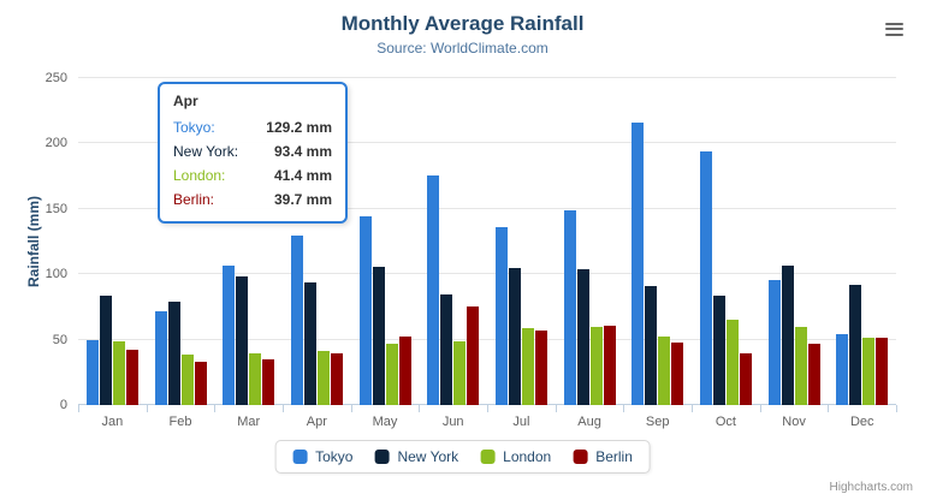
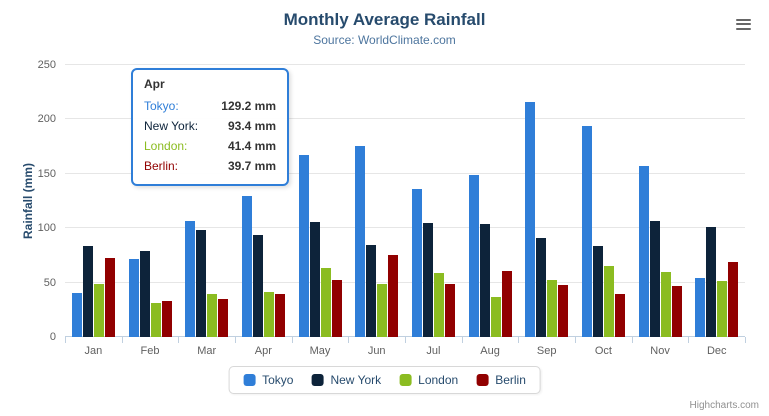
Tokyo/Jan: 50 -> 40
Berlin/Jan: 42 -> 73
London/Feb: 39 -> 31
Tokyo/May: 144 -> 167
London/May: 47 -> 63
Berlin/Jul: 57 -> 49
London/Aug: 60 -> 37
Tokyo/Nov: 96 -> 157
New York/Dec: 92 -> 101
Berlin/Dec: 51 -> 69
